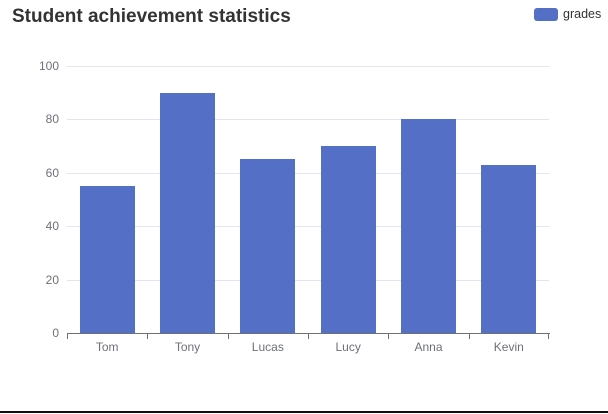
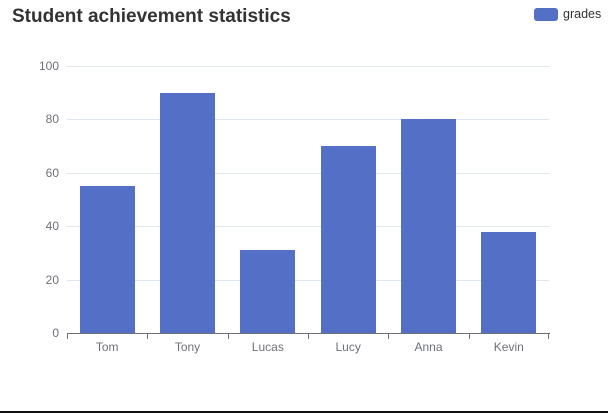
Lucas: 65 -> 31
Kevin: 63 -> 38
